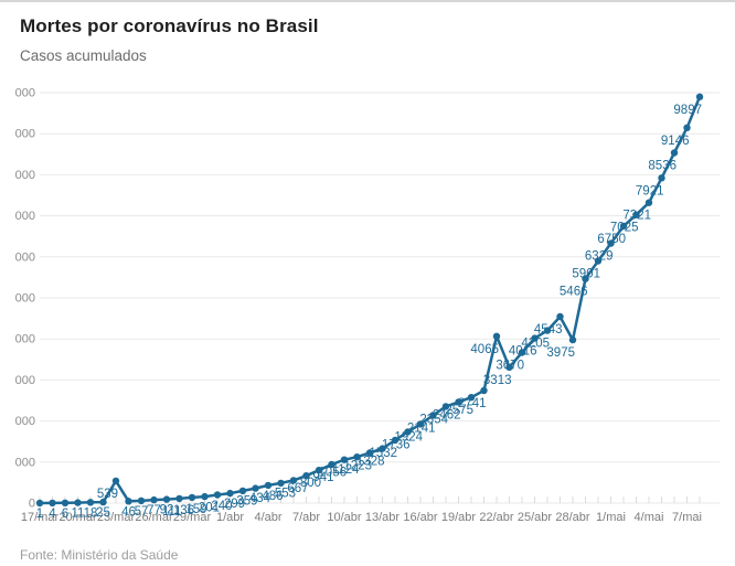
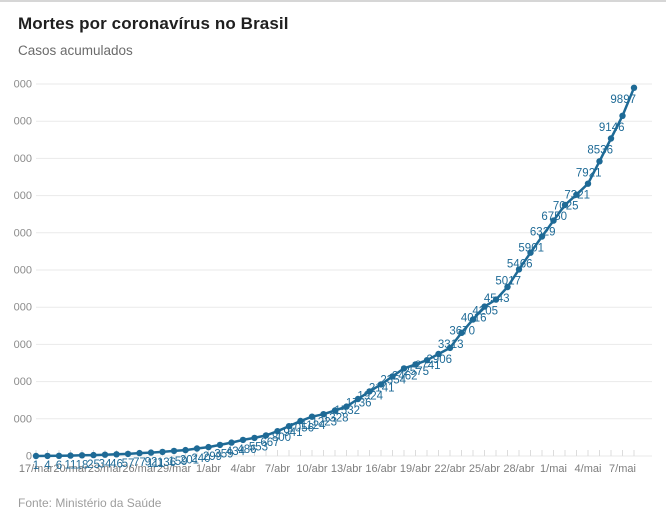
23/mar: 539 -> 34
22/abr: 4065 -> 2906
28/abr: 3975 -> 5017
